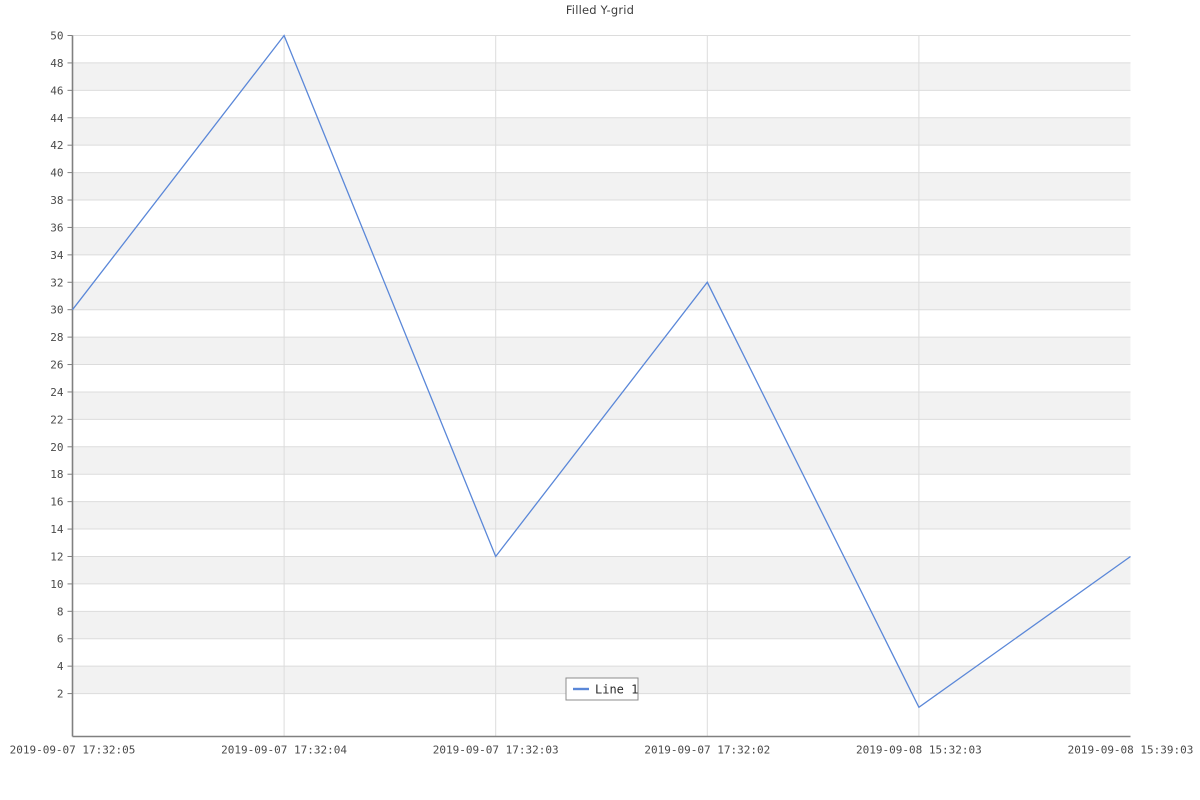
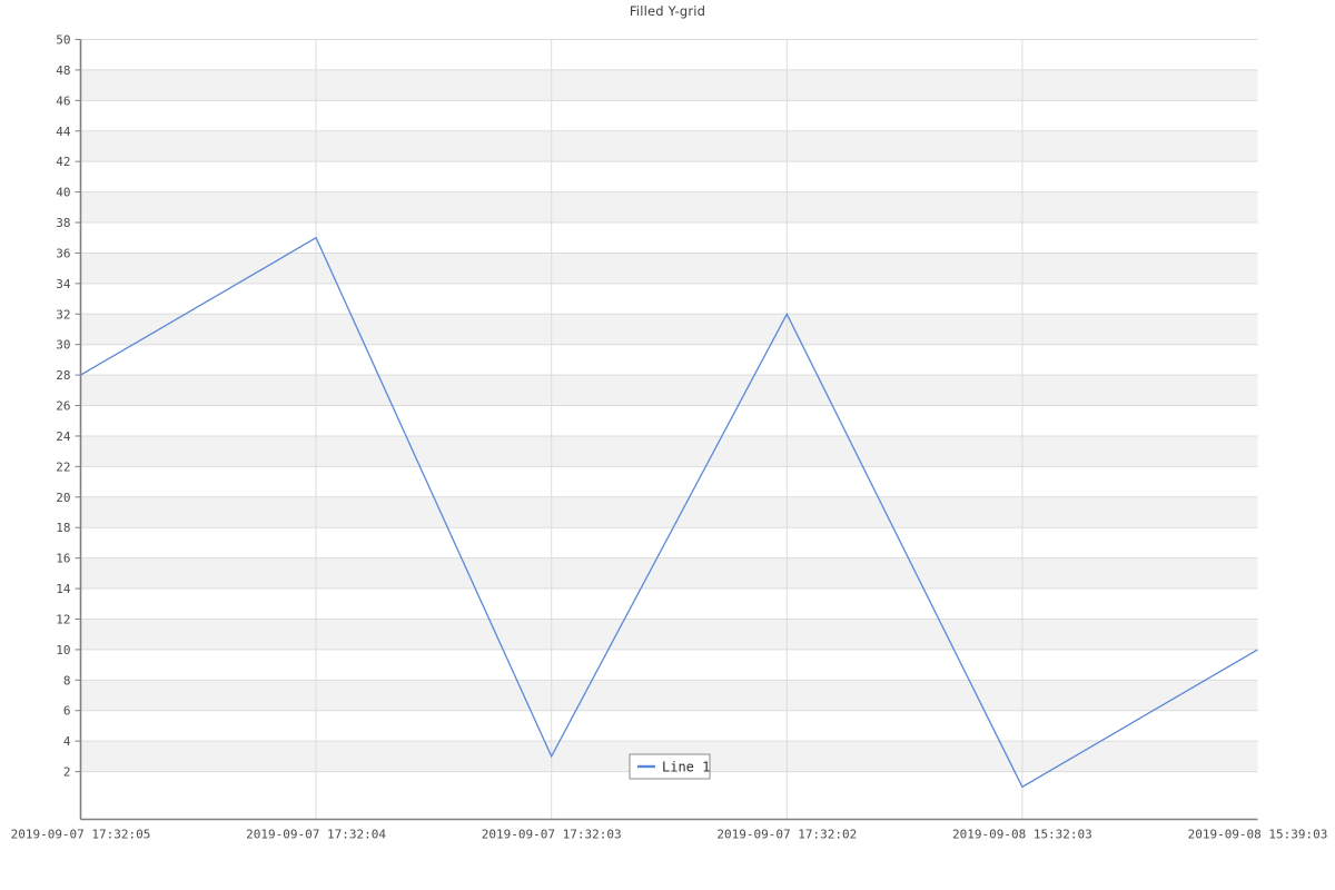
2019-09-07 17:32:05: 30 -> 28
2019-09-07 17:32:04: 50 -> 37
2019-09-07 17:32:03: 12 -> 3
2019-09-08 15:39:03: 12 -> 10
